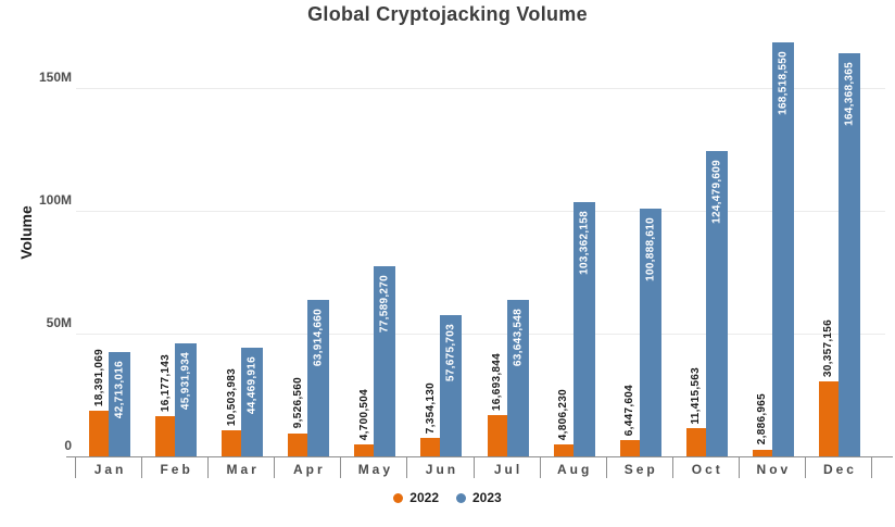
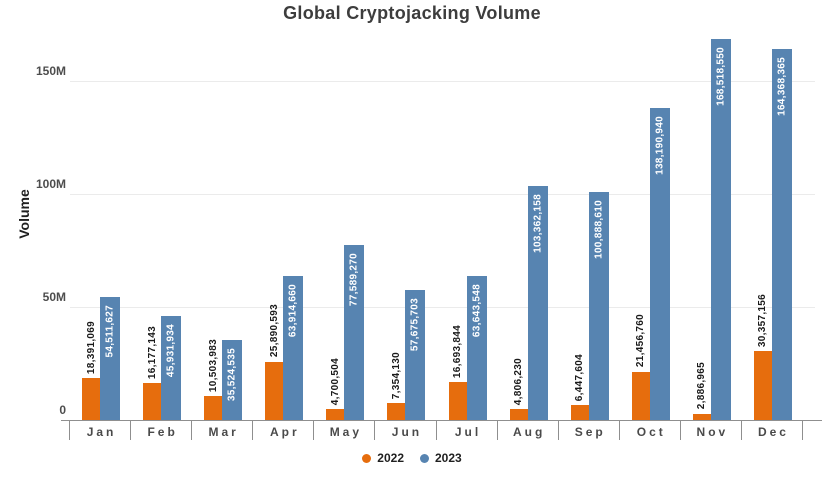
2023/Jan: 42,713,016 -> 54,511,627
2023/Mar: 44,469,916 -> 35,524,535
2022/Apr: 9,526,560 -> 25,890,593
2022/Oct: 11,415,563 -> 21,456,760
2023/Oct: 124,479,609 -> 138,190,940
